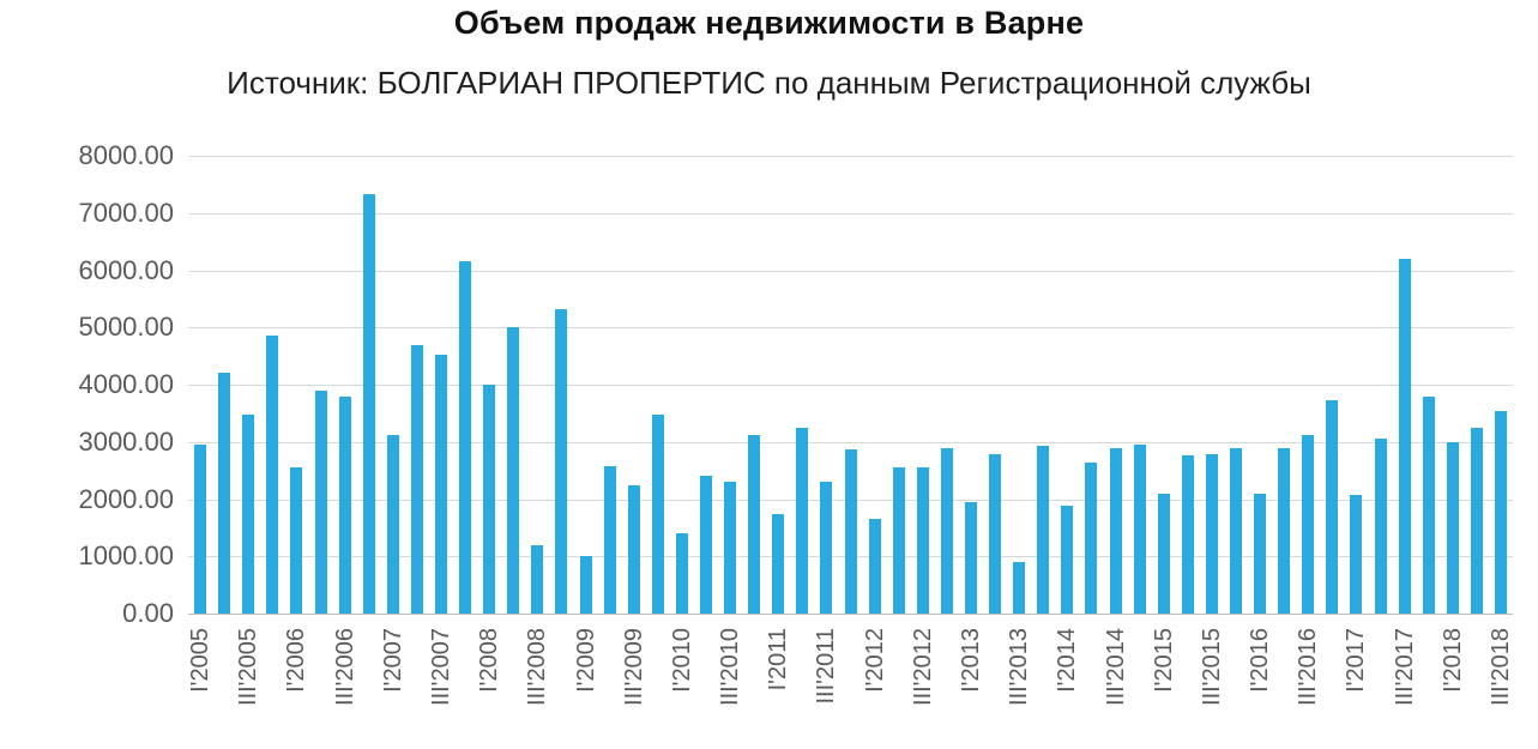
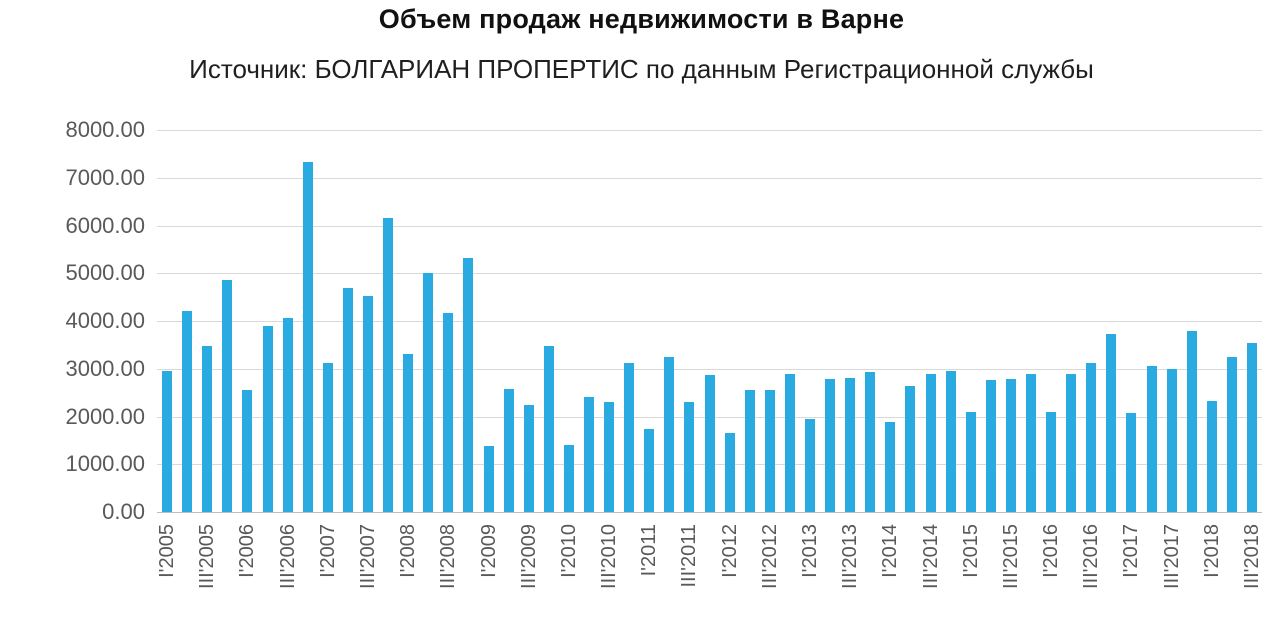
III'2006: 3800 -> 4100
I'2008: 4000 -> 3300
III'2008: 1200 -> 4200
I'2009: 1000 -> 1400
III'2013: 900 -> 2800
III'2017: 6200 -> 3000
I'2018: 3000 -> 2300
